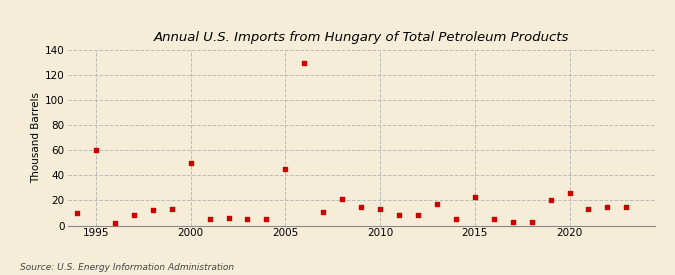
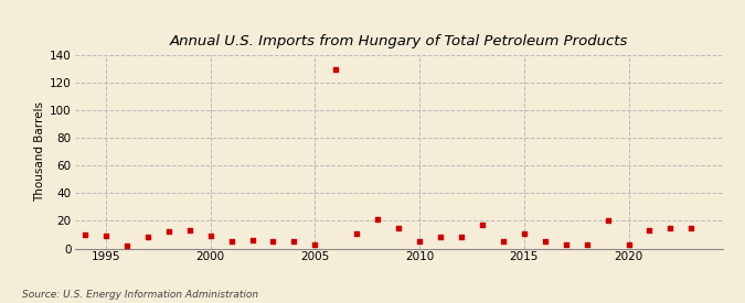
1995: 60 -> 9
2000: 50 -> 9
2005: 45 -> 3
2010: 13 -> 5
2015: 23 -> 11
2020: 26 -> 3
